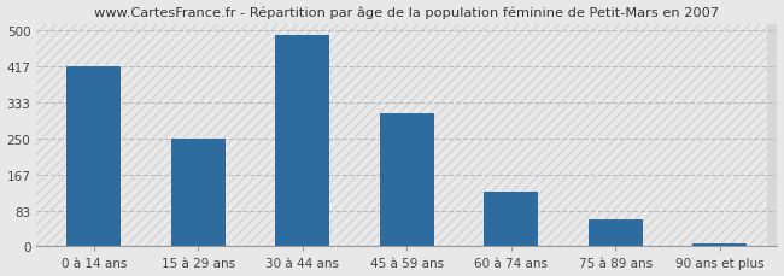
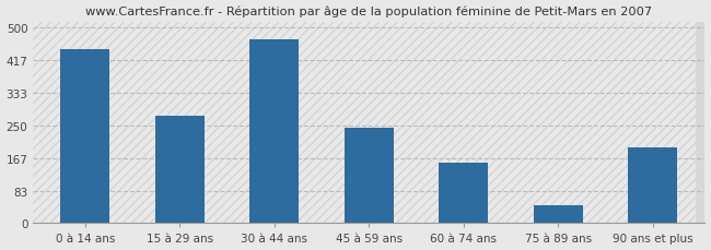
0 à 14 ans: 417 -> 445
15 à 29 ans: 251 -> 275
30 à 44 ans: 490 -> 470
45 à 59 ans: 308 -> 245
60 à 74 ans: 127 -> 155
75 à 89 ans: 63 -> 45
90 ans et plus: 8 -> 195
